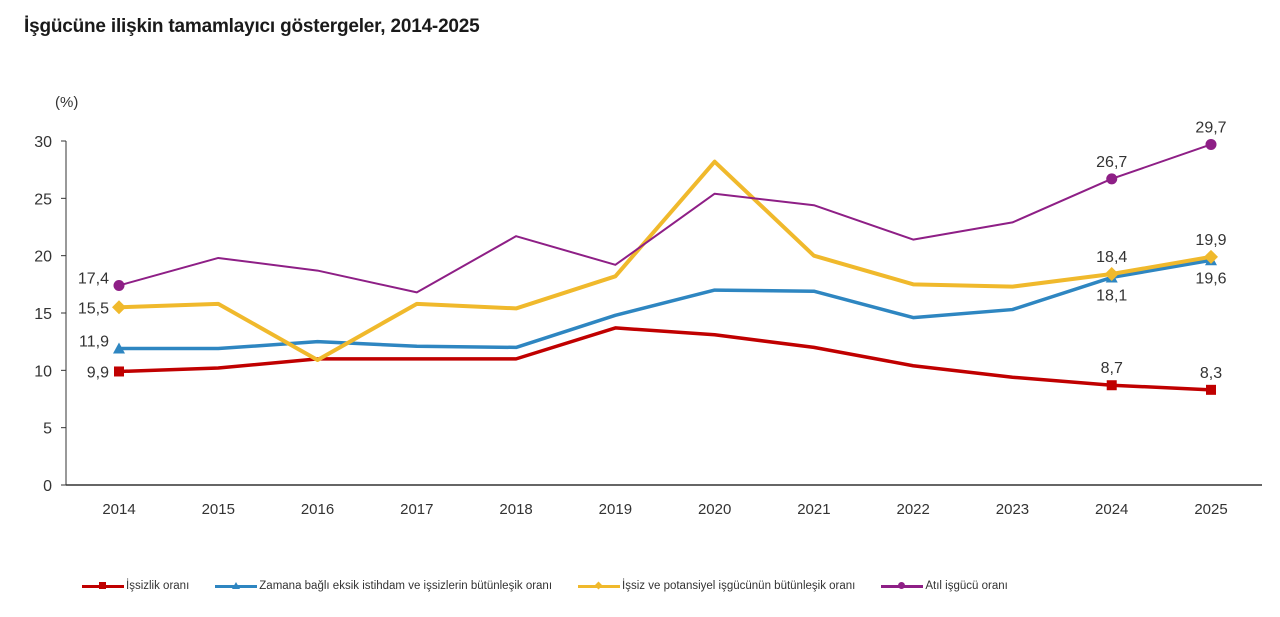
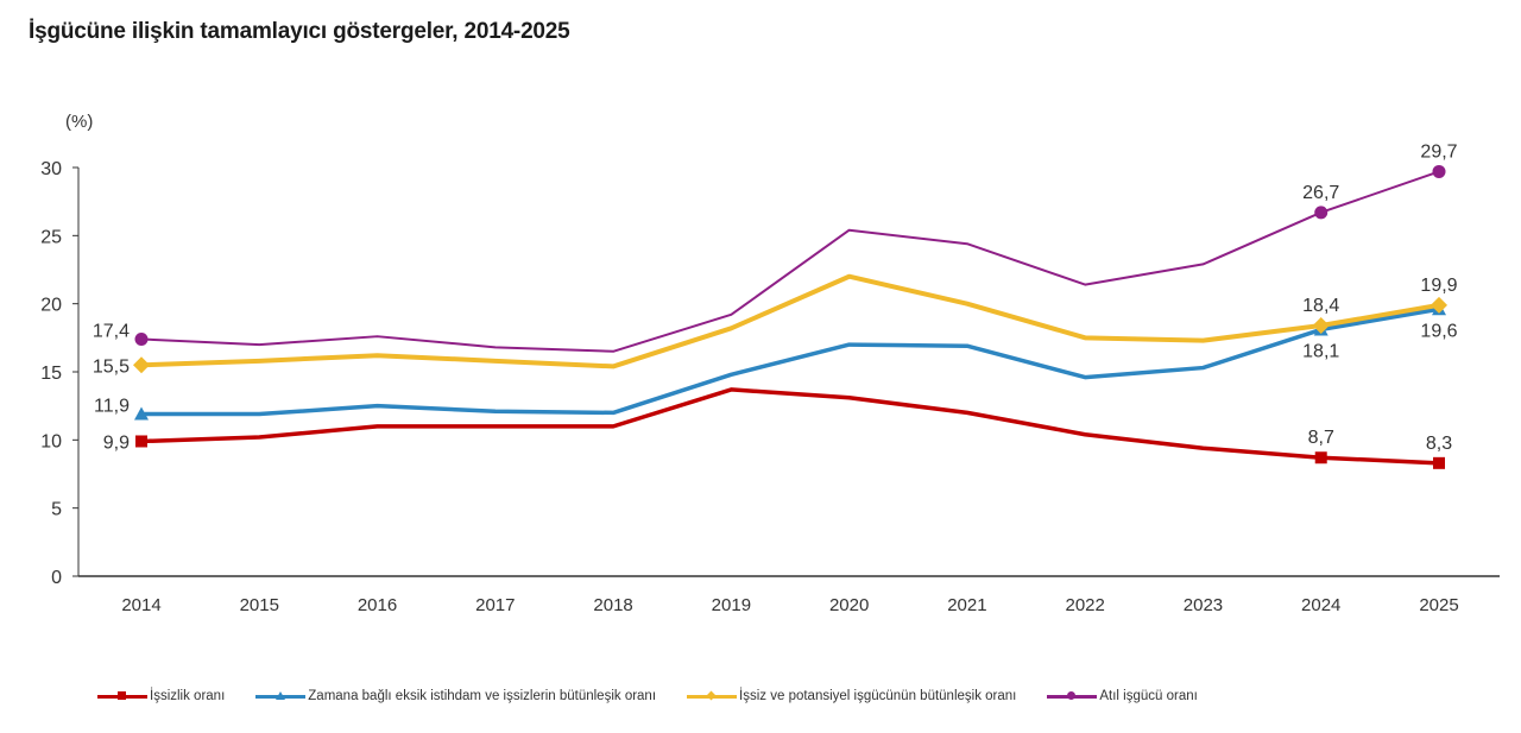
Atıl işgücü oranı/2015: 19.8 -> 17.0
İşsiz ve potansiyel işgücünün bütünleşik oranı/2016: 10.9 -> 16.2
Atıl işgücü oranı/2016: 18.7 -> 17.6
Atıl işgücü oranı/2018: 21.7 -> 16.5
İşsiz ve potansiyel işgücünün bütünleşik oranı/2020: 28.2 -> 22.0
